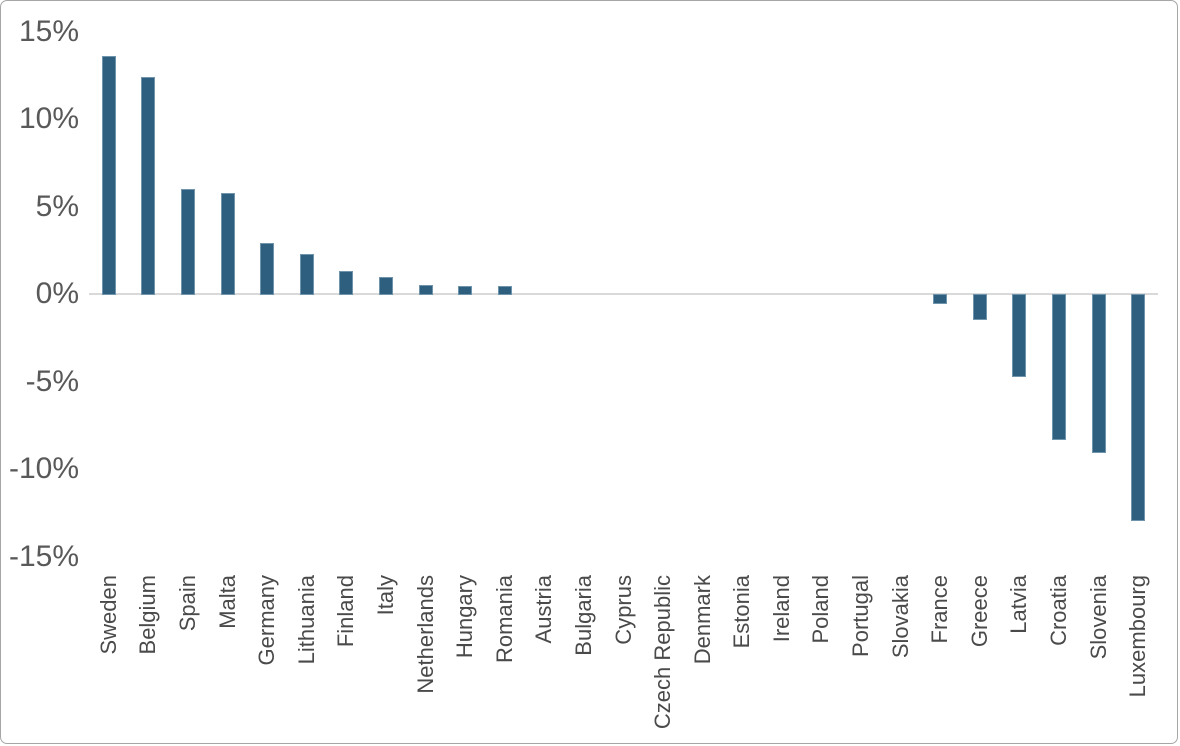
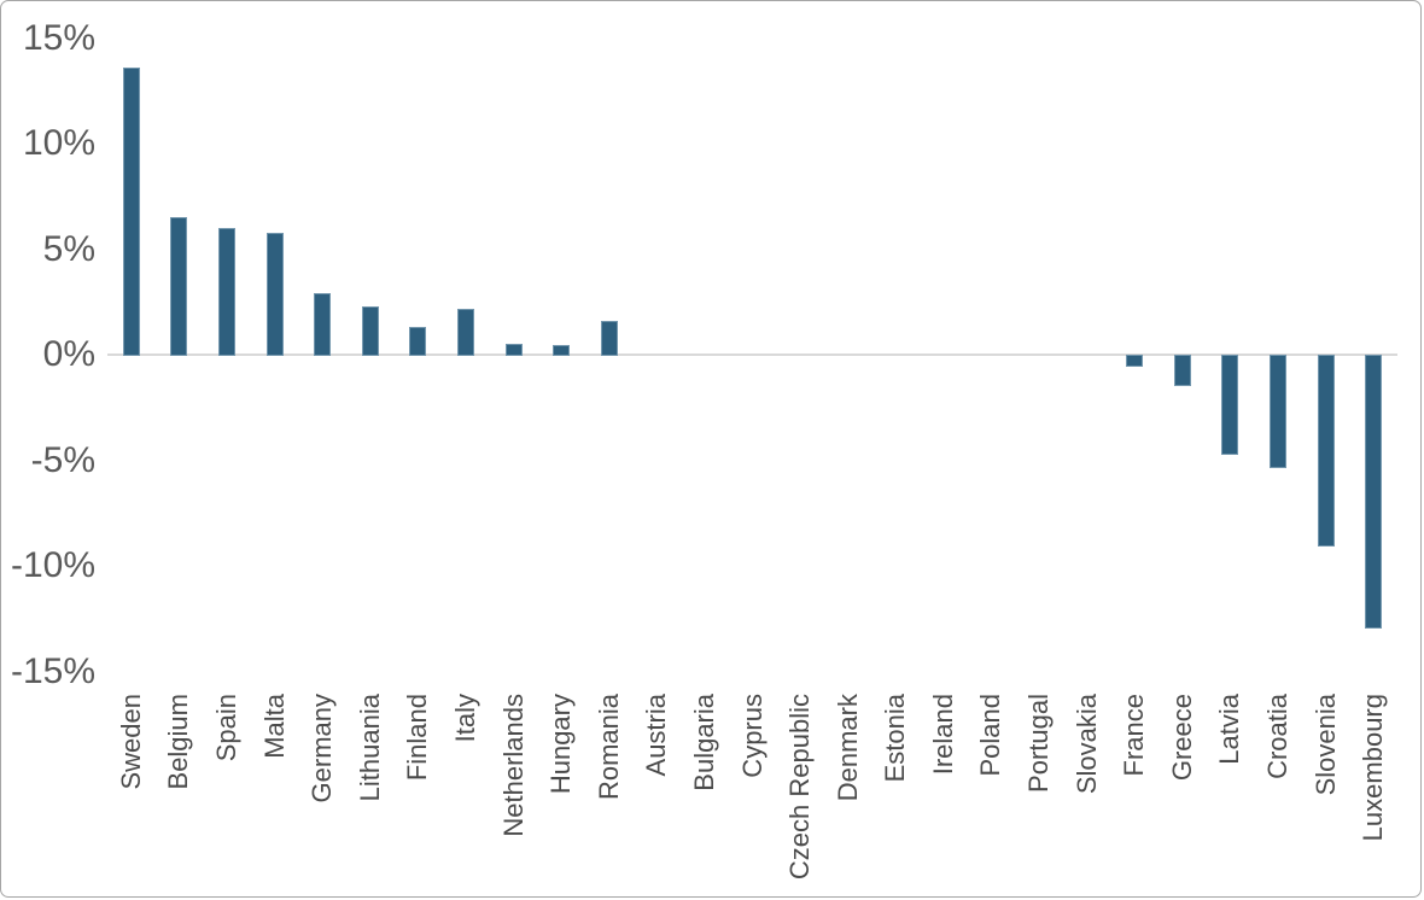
Belgium: 12.4% -> 6.5%
Italy: 1.0% -> 2.2%
Romania: 0.5% -> 1.6%
Croatia: -8.3% -> -5.3%
